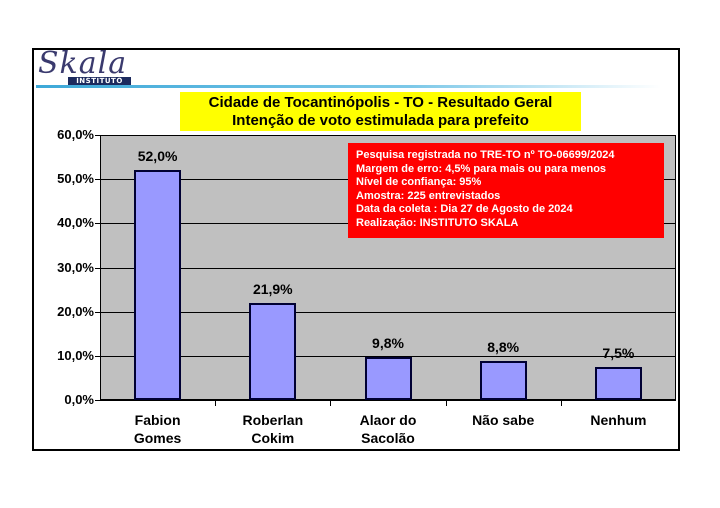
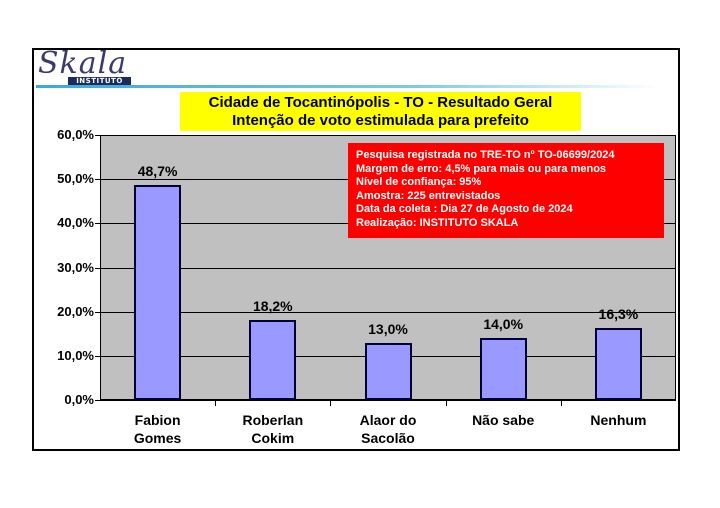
Fabion Gomes: 52,0% -> 48,7%
Roberlan Cokim: 21,9% -> 18,2%
Alaor do Sacolão: 9,8% -> 13,0%
Não sabe: 8,8% -> 14,0%
Nenhum: 7,5% -> 16,3%
